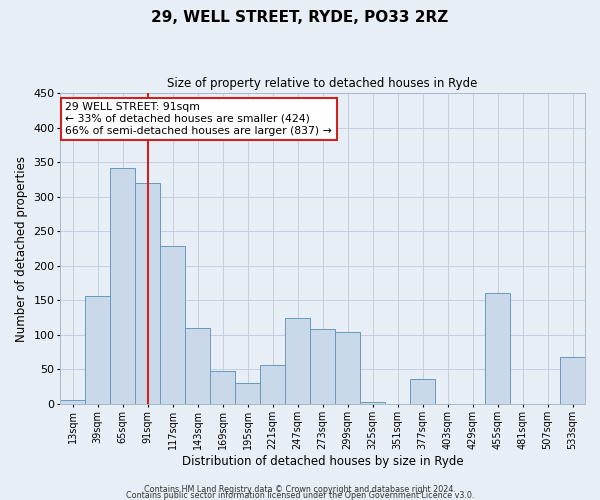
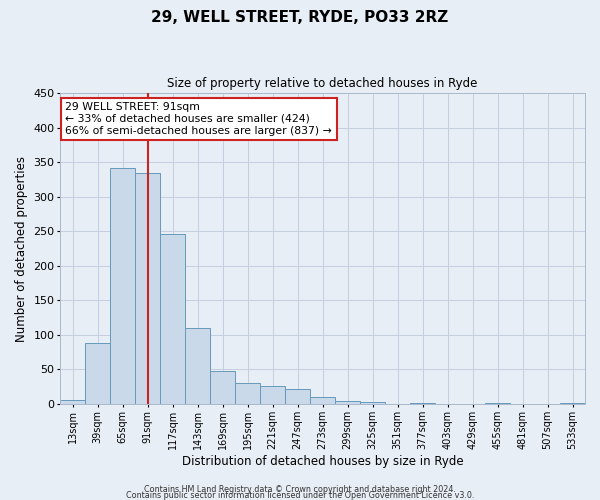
39sqm: 156 -> 88
91sqm: 320 -> 335
117sqm: 228 -> 246
221sqm: 56 -> 26
247sqm: 124 -> 22
273sqm: 108 -> 10
299sqm: 104 -> 5
377sqm: 36 -> 2
455sqm: 160 -> 1
533sqm: 68 -> 1
